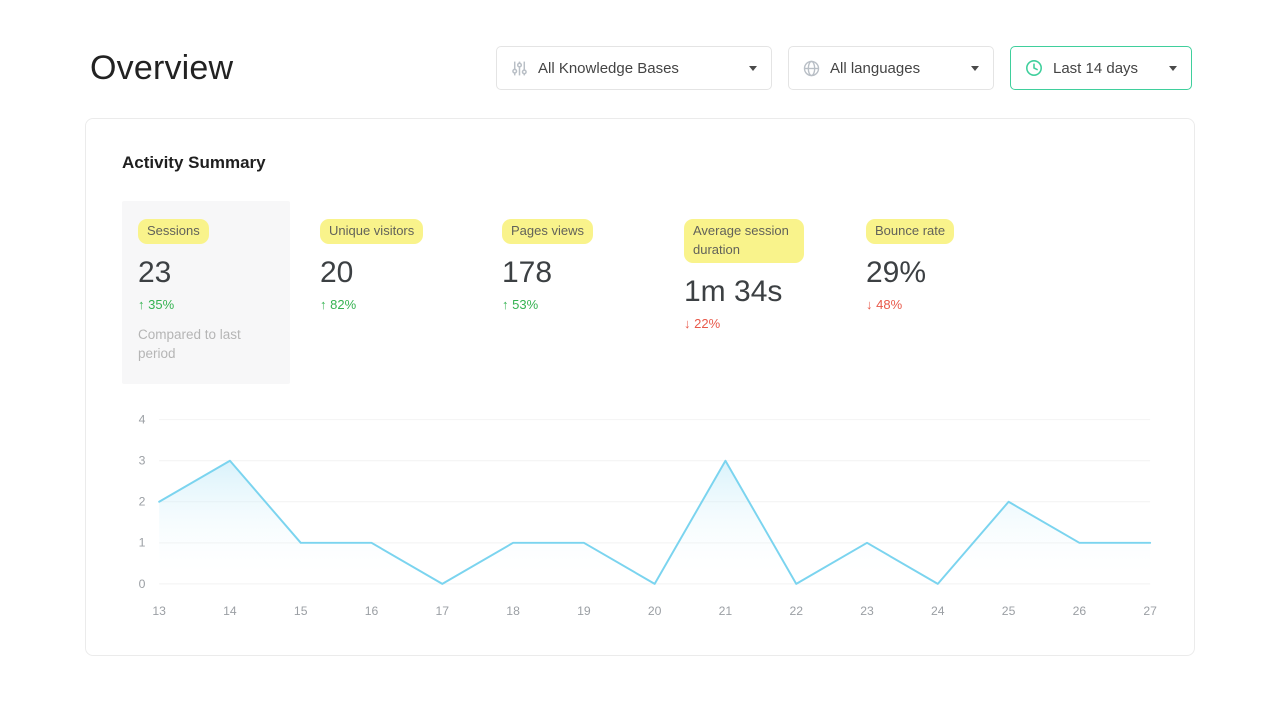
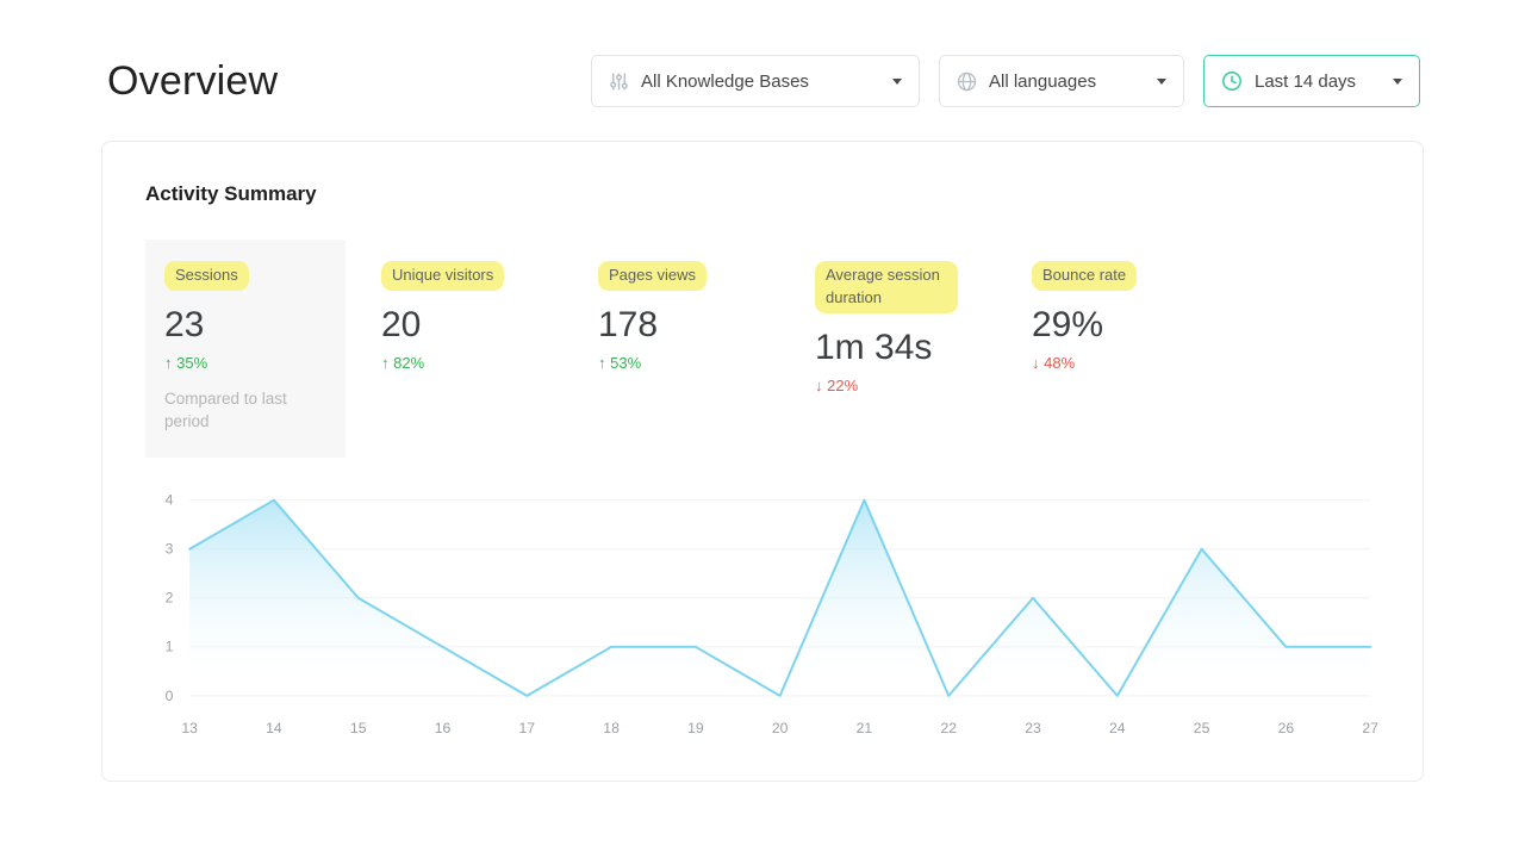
13: 2 -> 3
14: 3 -> 4
15: 1 -> 2
21: 3 -> 4
23: 1 -> 2
25: 2 -> 3
